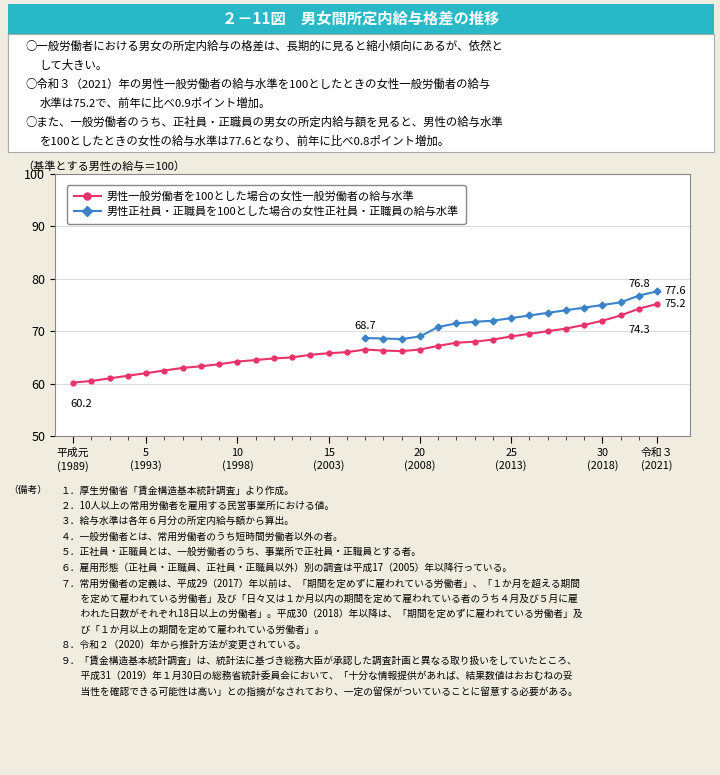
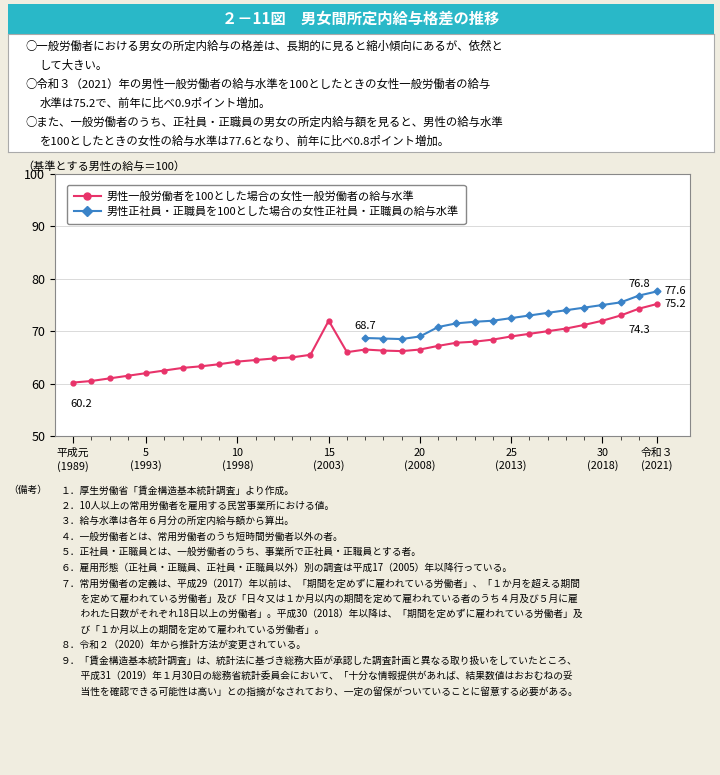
男性一般労働者を100とした場合の女性一般労働者の給与水準/15 (2003): 65.8 -> 72.0
